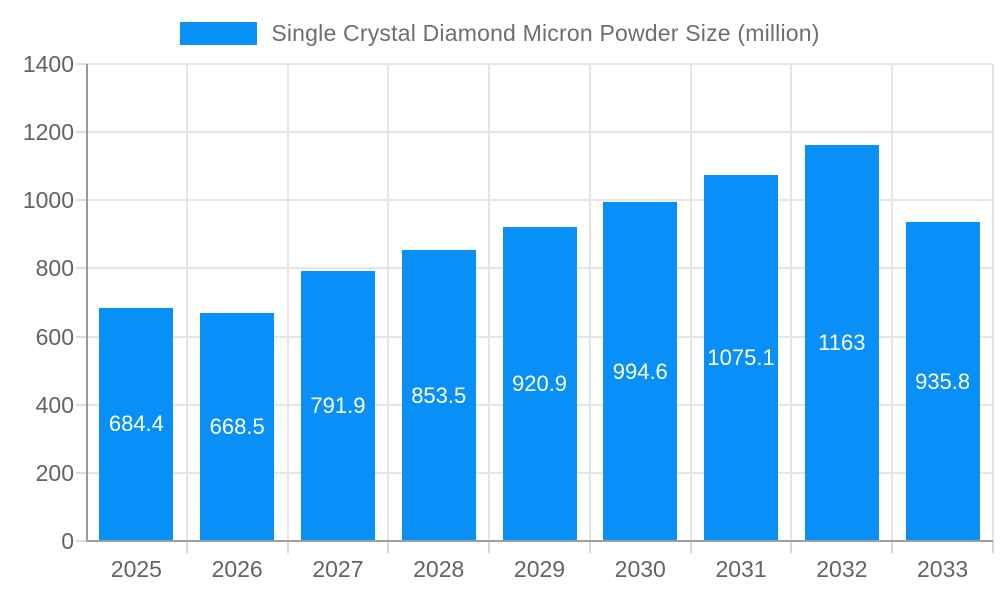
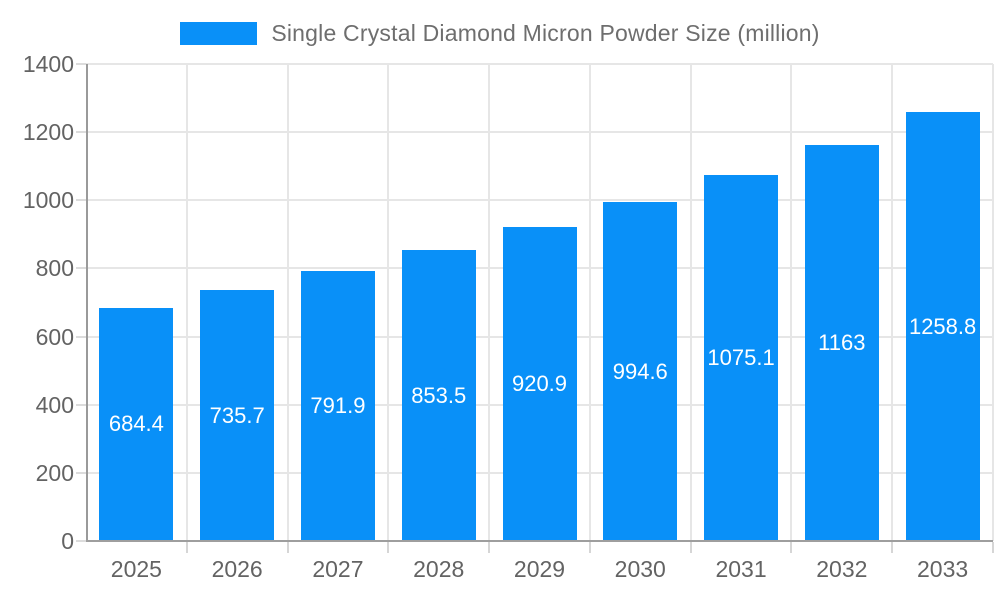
2026: 668.5 -> 735.7
2033: 935.8 -> 1258.8
